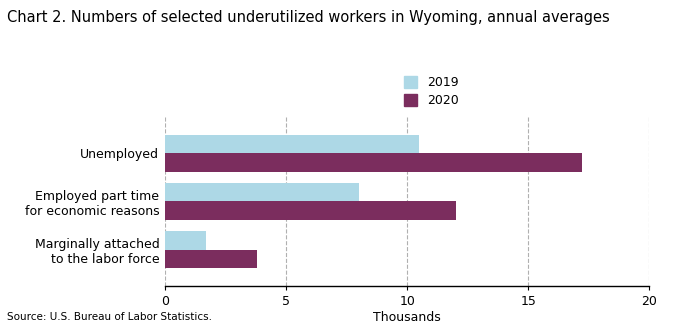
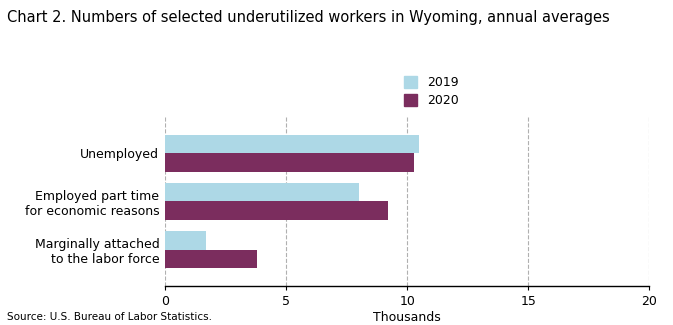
2020/Unemployed: 17.2 -> 10.3
2020/Employed part time for economic reasons: 12.0 -> 9.2
